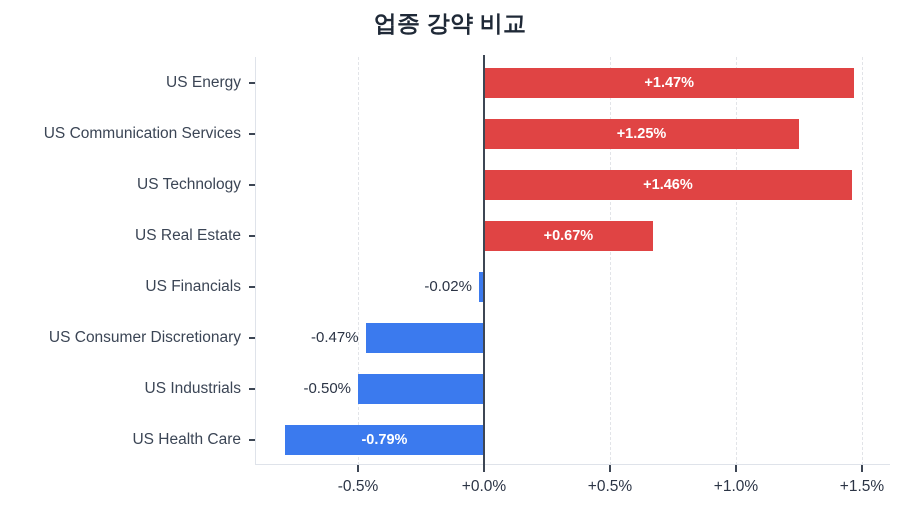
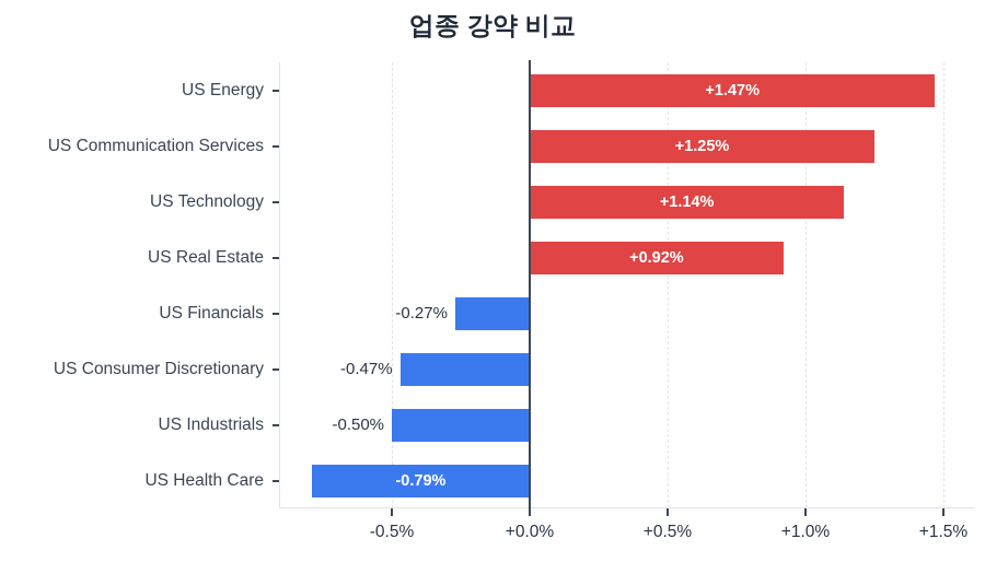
US Technology: +1.46% -> +1.14%
US Real Estate: +0.67% -> +0.92%
US Financials: -0.02% -> -0.27%
